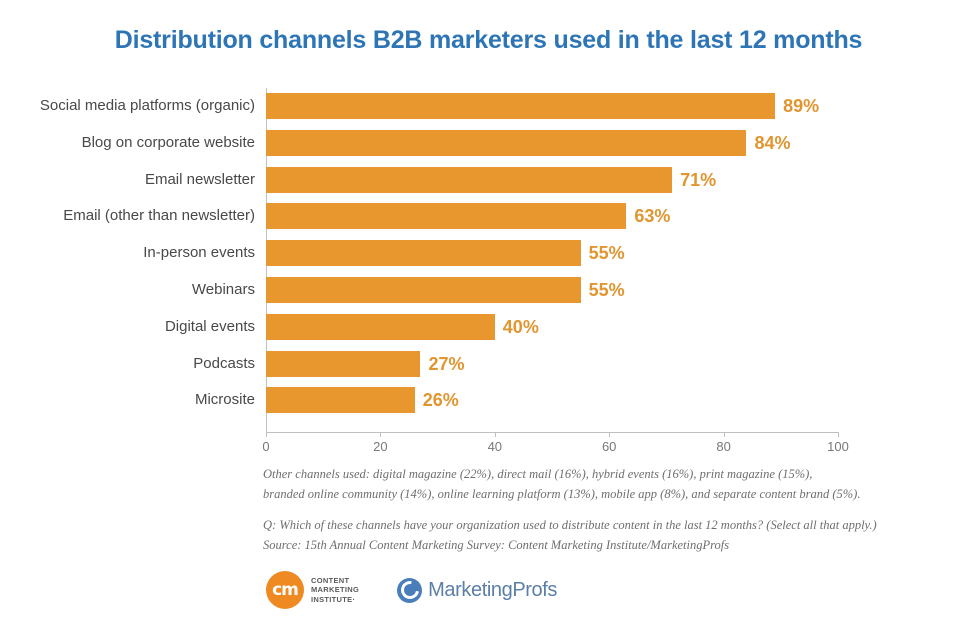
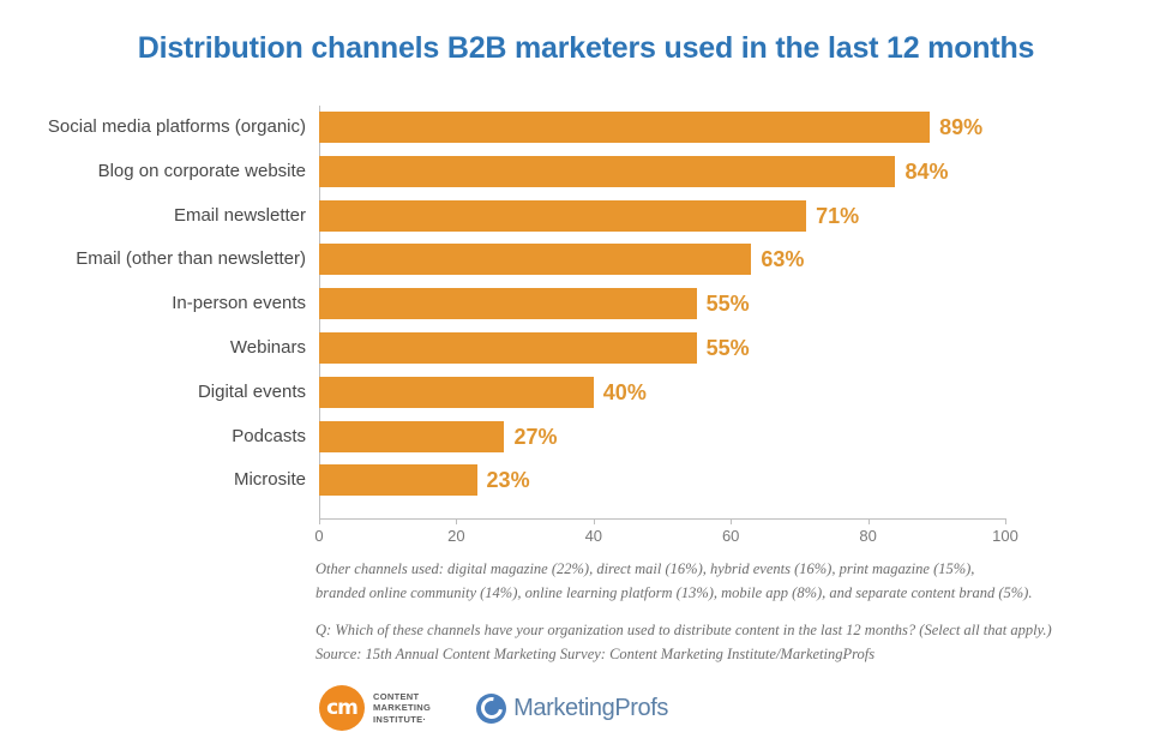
Microsite: 26% -> 23%
